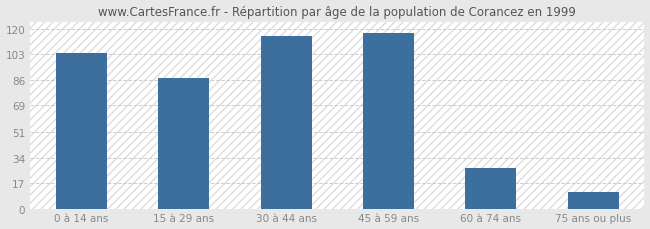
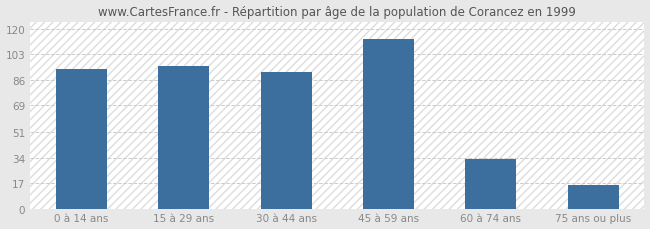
0 à 14 ans: 104 -> 93
15 à 29 ans: 87 -> 95
30 à 44 ans: 115 -> 91
45 à 59 ans: 117 -> 113
60 à 74 ans: 27 -> 33
75 ans ou plus: 11 -> 16
